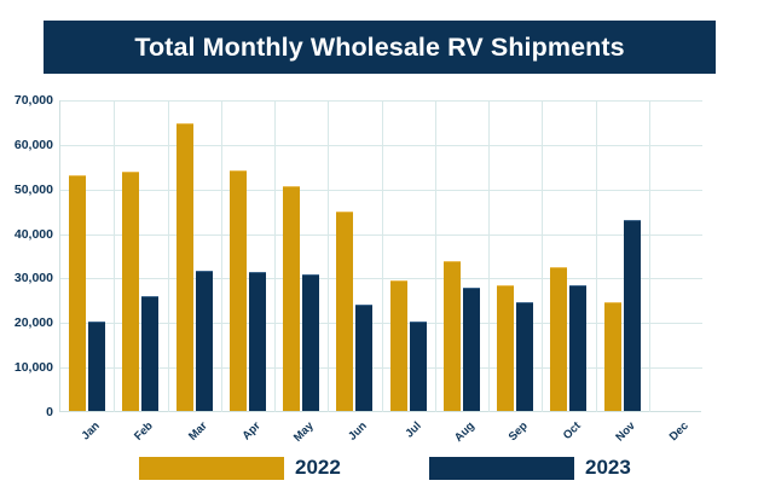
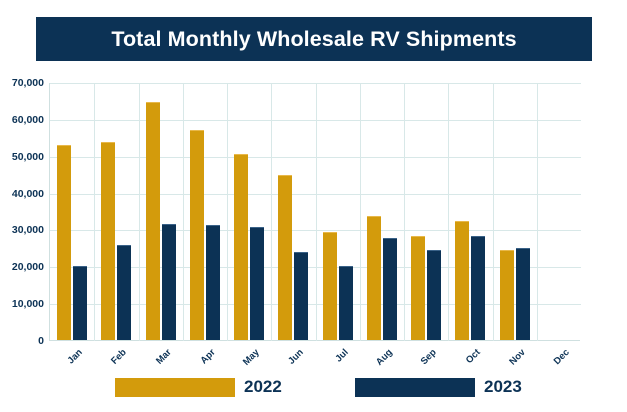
2022/Apr: 54000 -> 57000
2023/Nov: 43000 -> 25000
